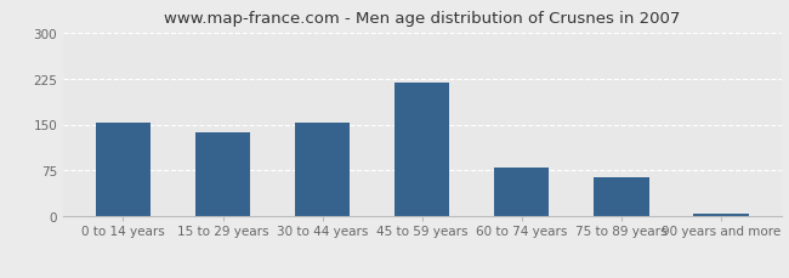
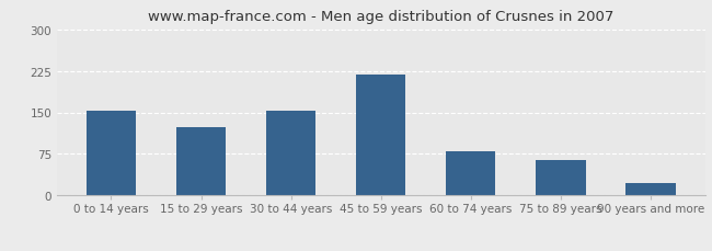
15 to 29 years: 137 -> 124
90 years and more: 5 -> 22
